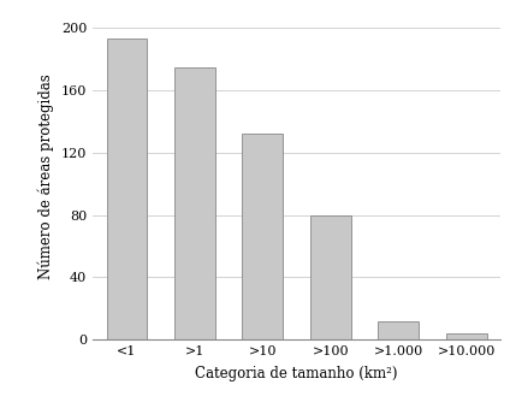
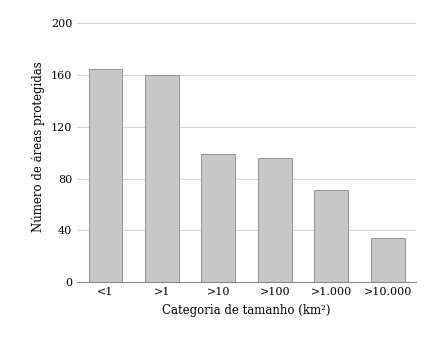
<1: 193 -> 165
>1: 175 -> 160
>10: 132 -> 99
>100: 80 -> 96
>1.000: 12 -> 71
>10.000: 4 -> 34
